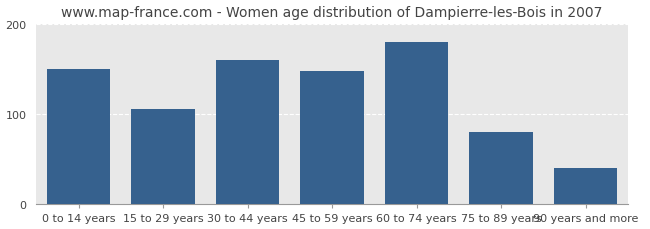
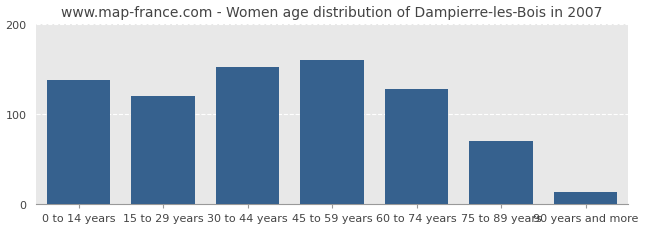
0 to 14 years: 150 -> 138
15 to 29 years: 106 -> 120
30 to 44 years: 160 -> 152
45 to 59 years: 148 -> 160
60 to 74 years: 180 -> 128
75 to 89 years: 80 -> 70
90 years and more: 40 -> 14
